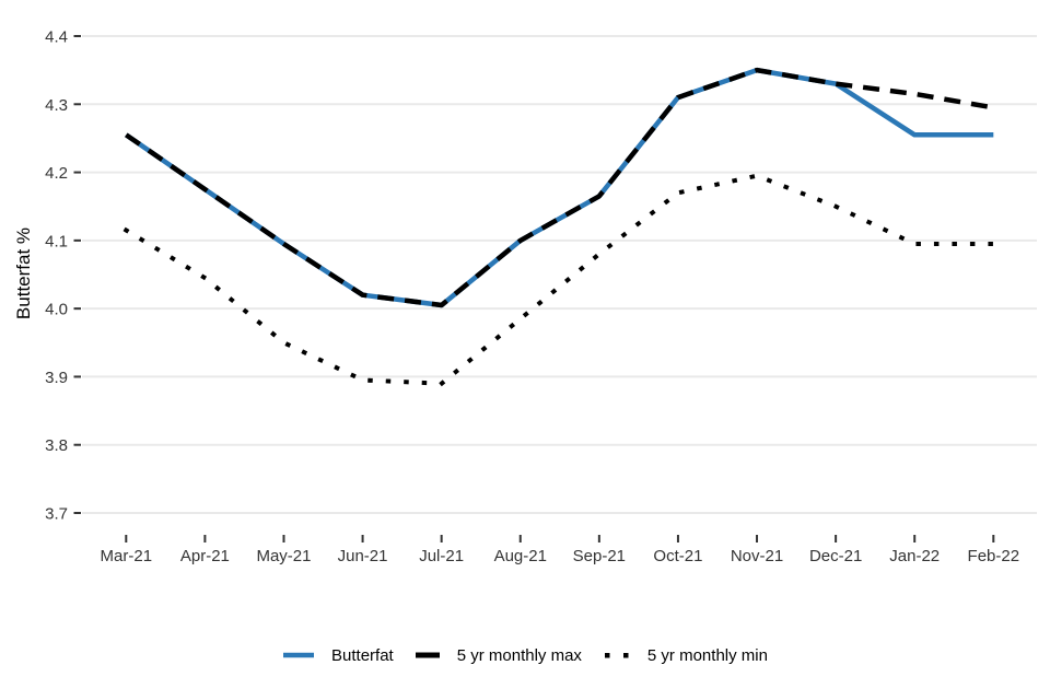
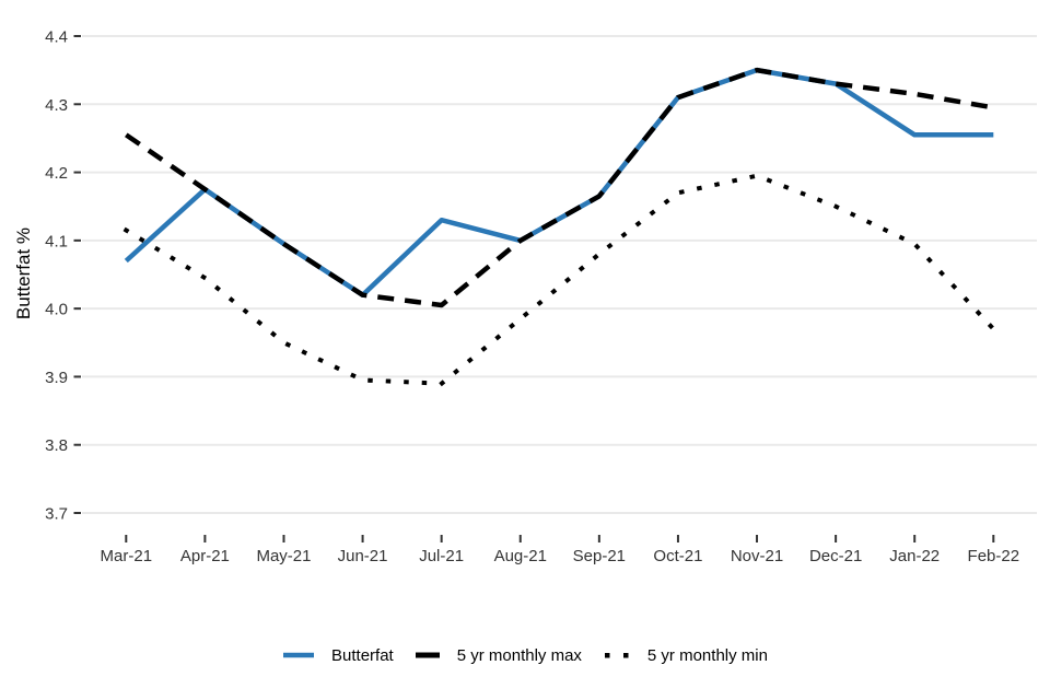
Butterfat/Mar-21: 4.25 -> 4.07
Butterfat/Jul-21: 4.00 -> 4.13
5 yr monthly min/Feb-22: 4.09 -> 3.97
